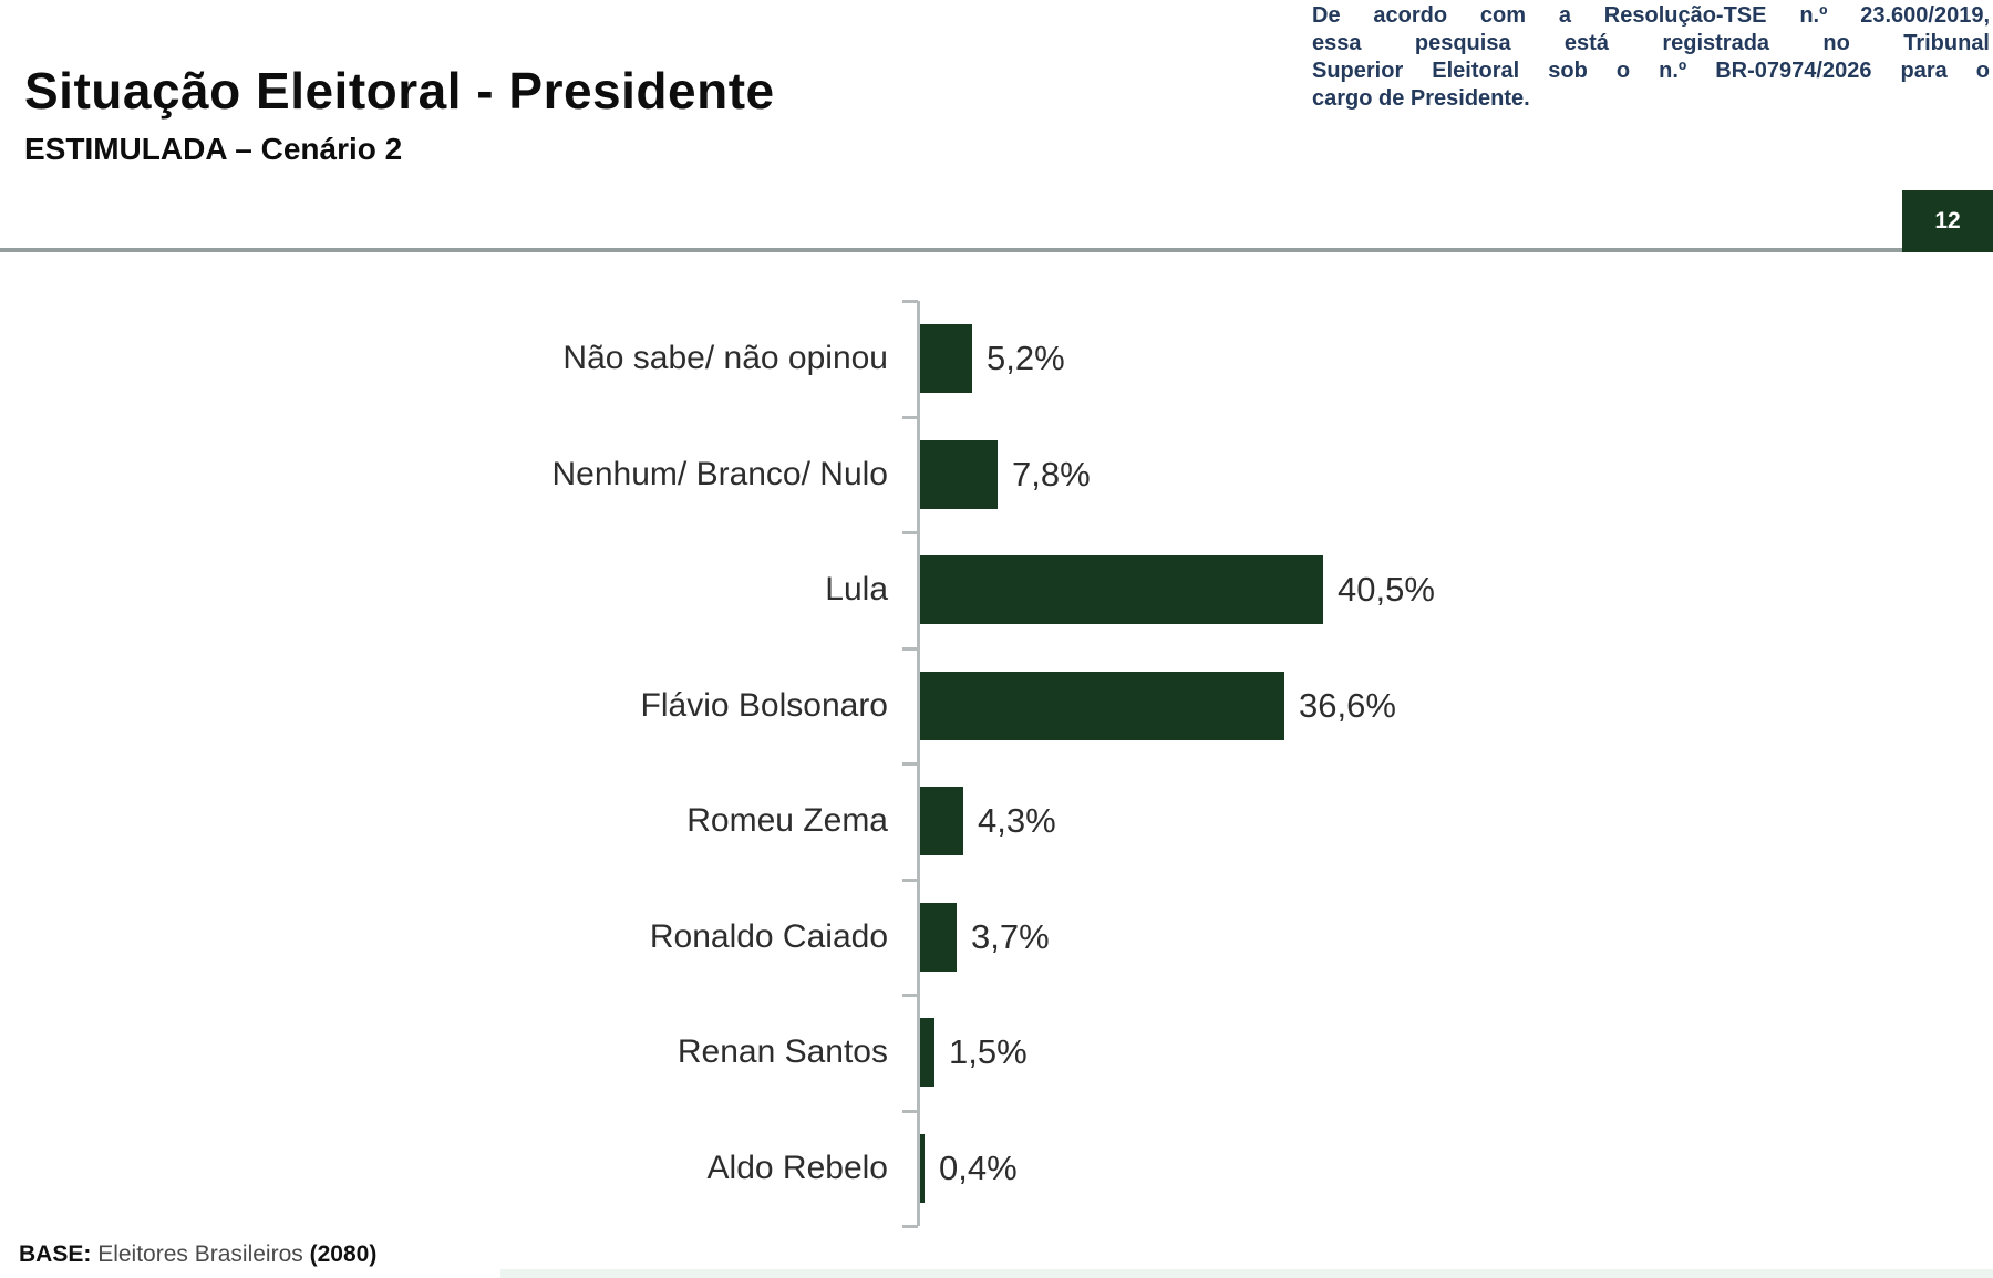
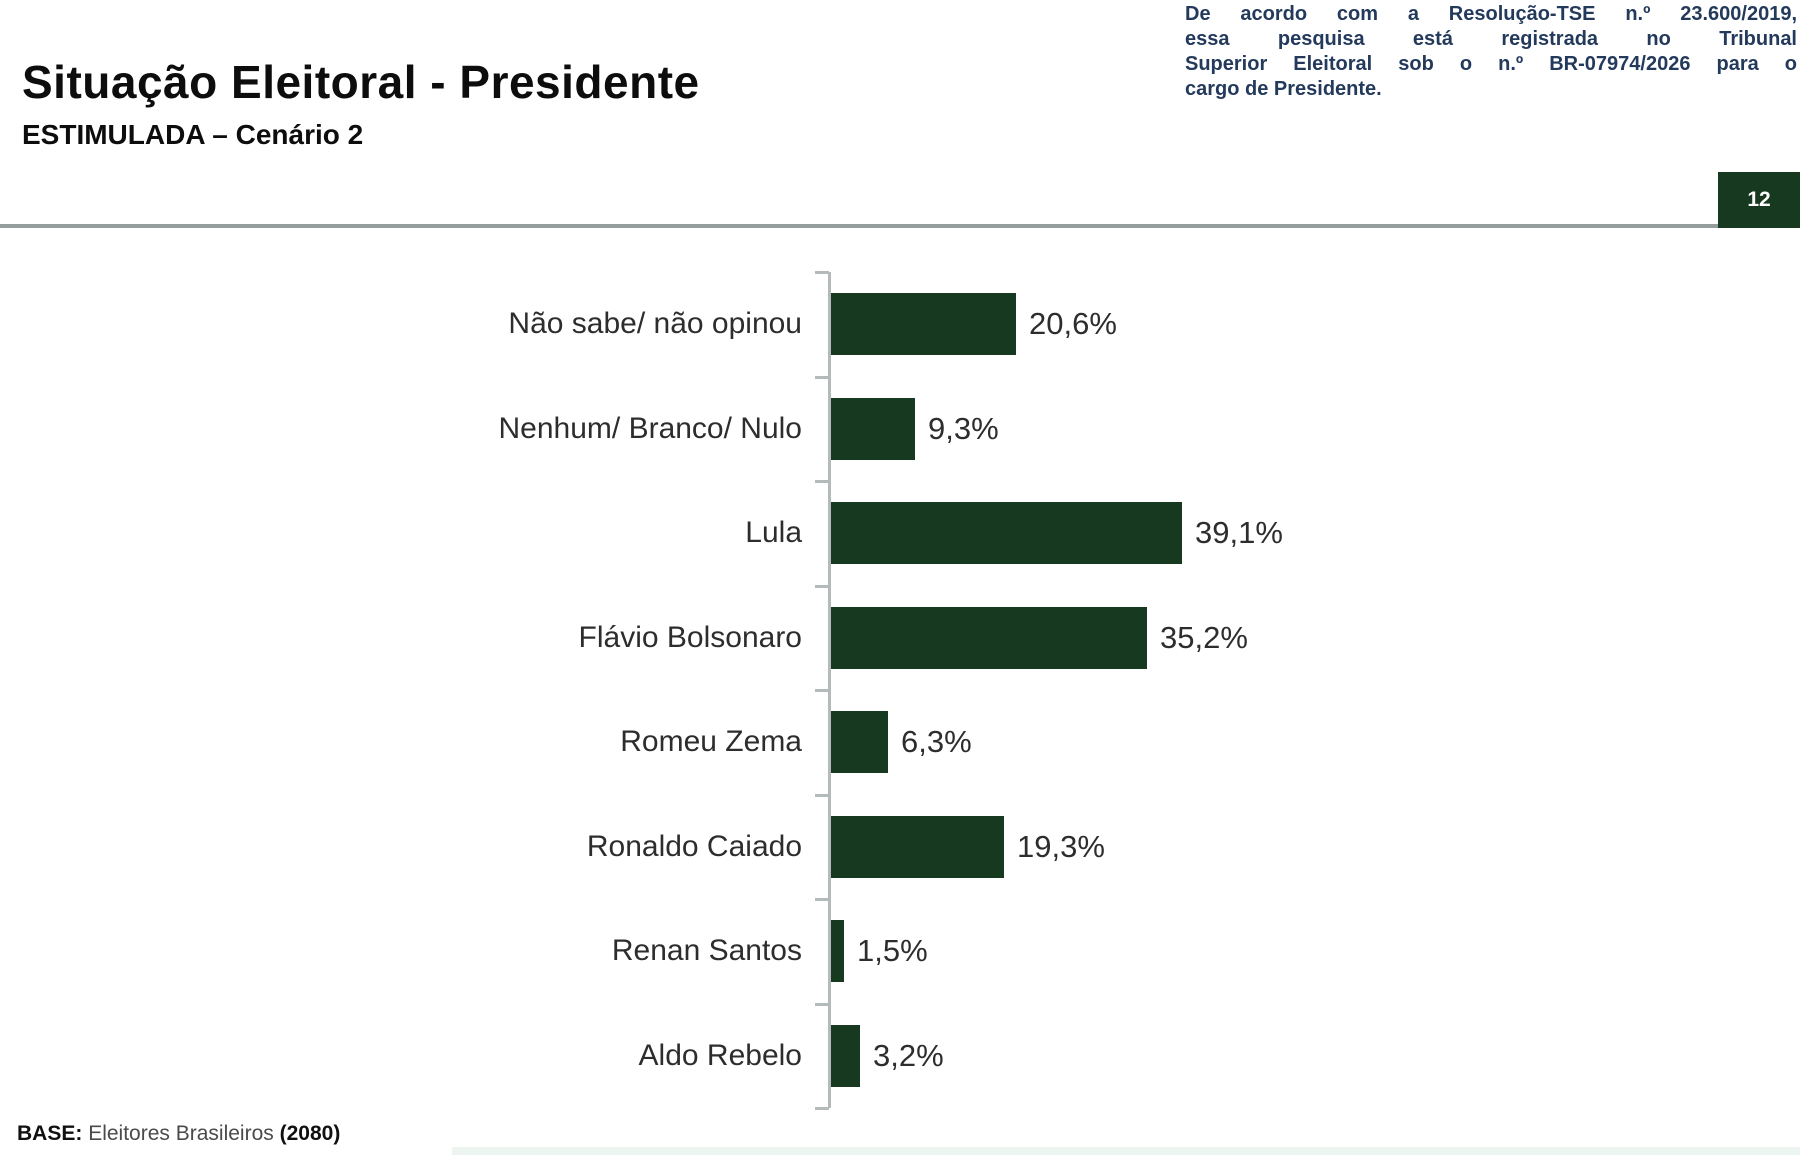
Não sabe/ não opinou: 5,2% -> 20,6%
Nenhum/ Branco/ Nulo: 7,8% -> 9,3%
Lula: 40,5% -> 39,1%
Flávio Bolsonaro: 36,6% -> 35,2%
Romeu Zema: 4,3% -> 6,3%
Ronaldo Caiado: 3,7% -> 19,3%
Aldo Rebelo: 0,4% -> 3,2%
